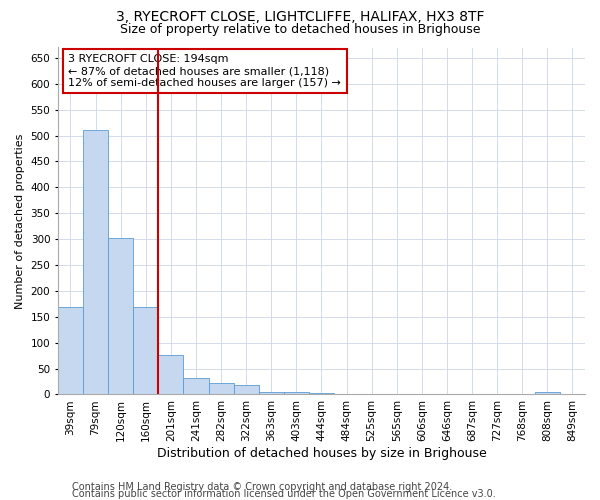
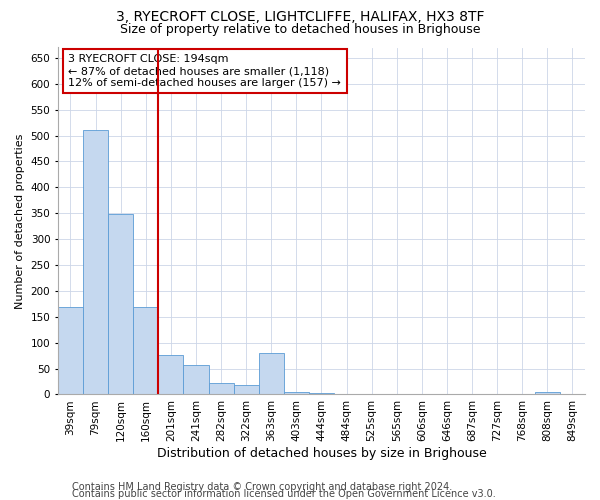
120sqm: 303 -> 348
241sqm: 32 -> 56
363sqm: 5 -> 80
